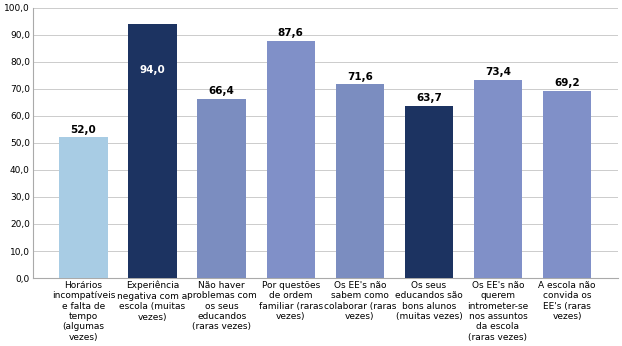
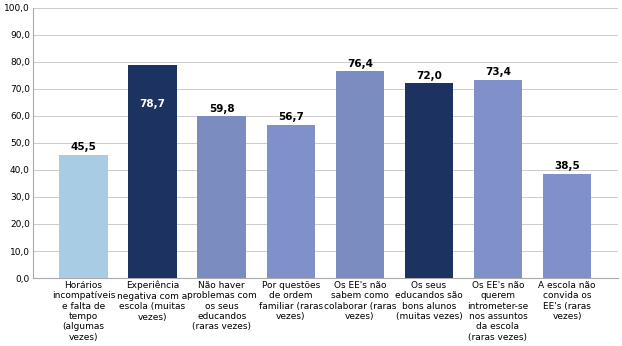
Horários incompatíveis e falta de tempo (algumas vezes): 52,0 -> 45,5
Experiência negativa com a escola (muitas vezes): 94,0 -> 78,7
Não haver problemas com os seus educandos (raras vezes): 66,4 -> 59,8
Por questões de ordem familiar (raras vezes): 87,6 -> 56,7
Os EE's não sabem como colaborar (raras vezes): 71,6 -> 76,4
Os seus educandos são bons alunos (muitas vezes): 63,7 -> 72,0
A escola não convida os EE's (raras vezes): 69,2 -> 38,5
